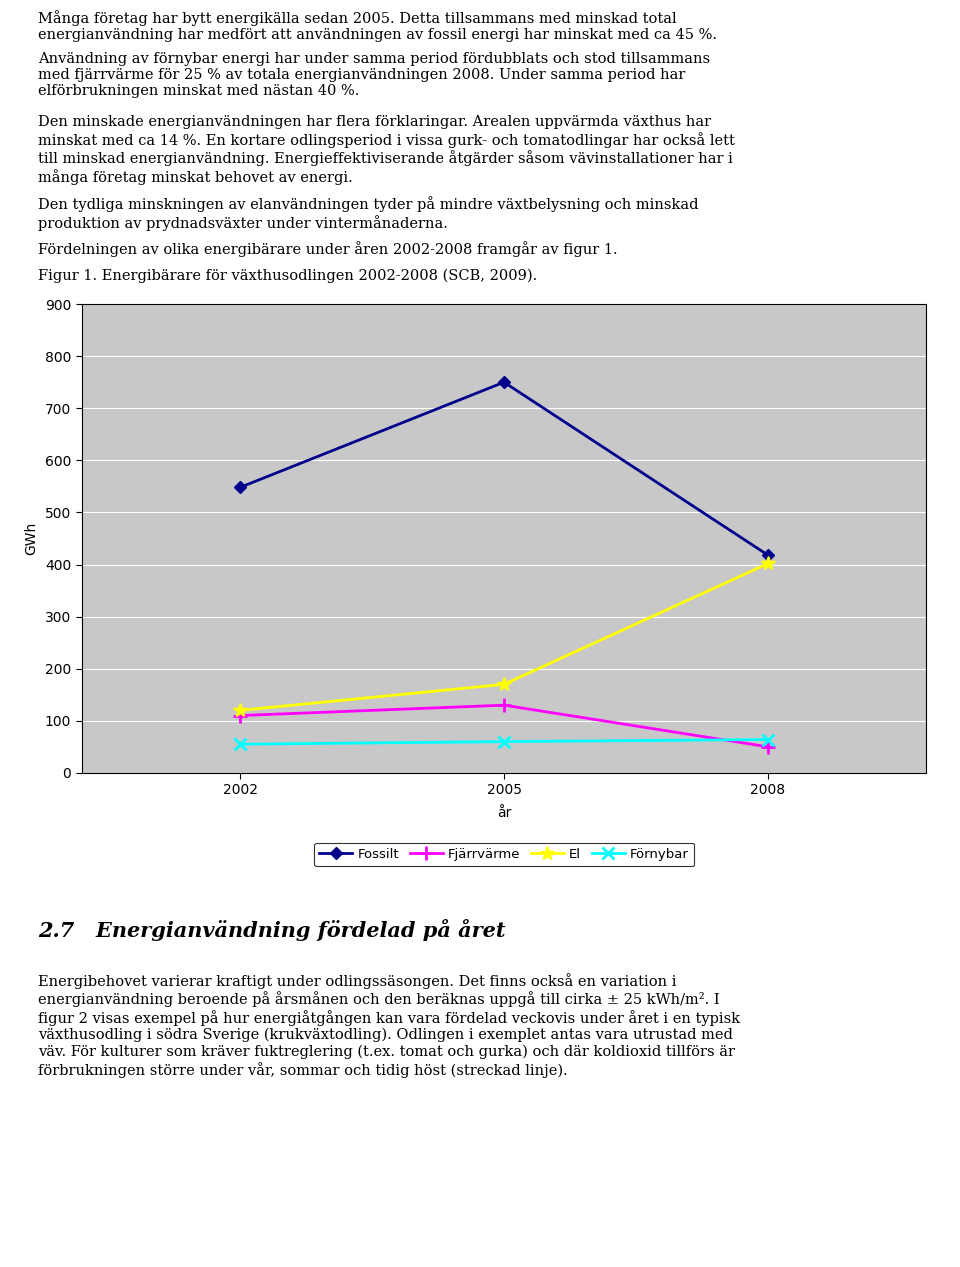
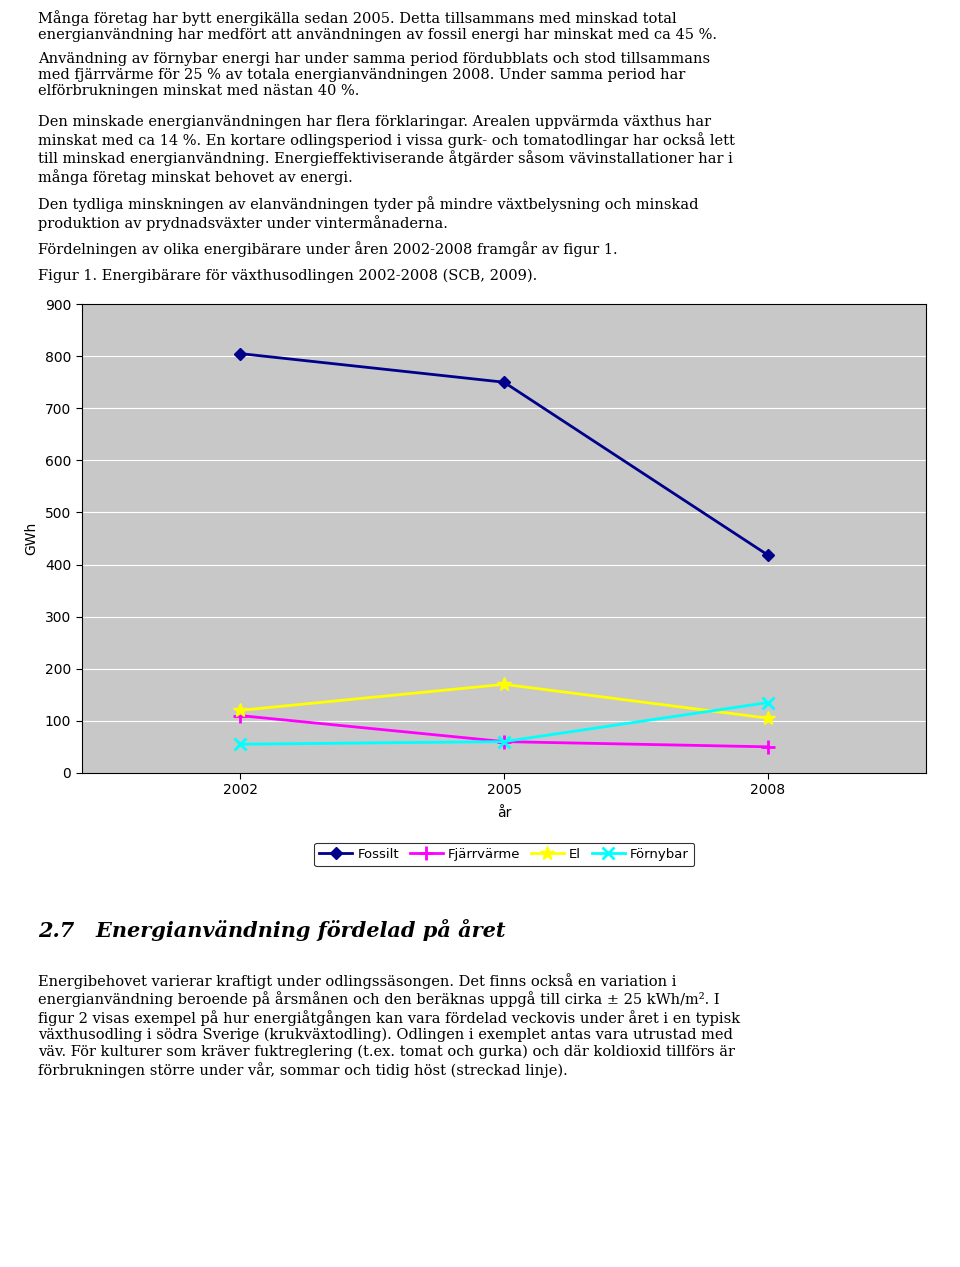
Fossilt/2002: 548 -> 805
Fjärrvärme/2005: 130 -> 60
El/2008: 402 -> 105
Förnybar/2008: 64 -> 135
